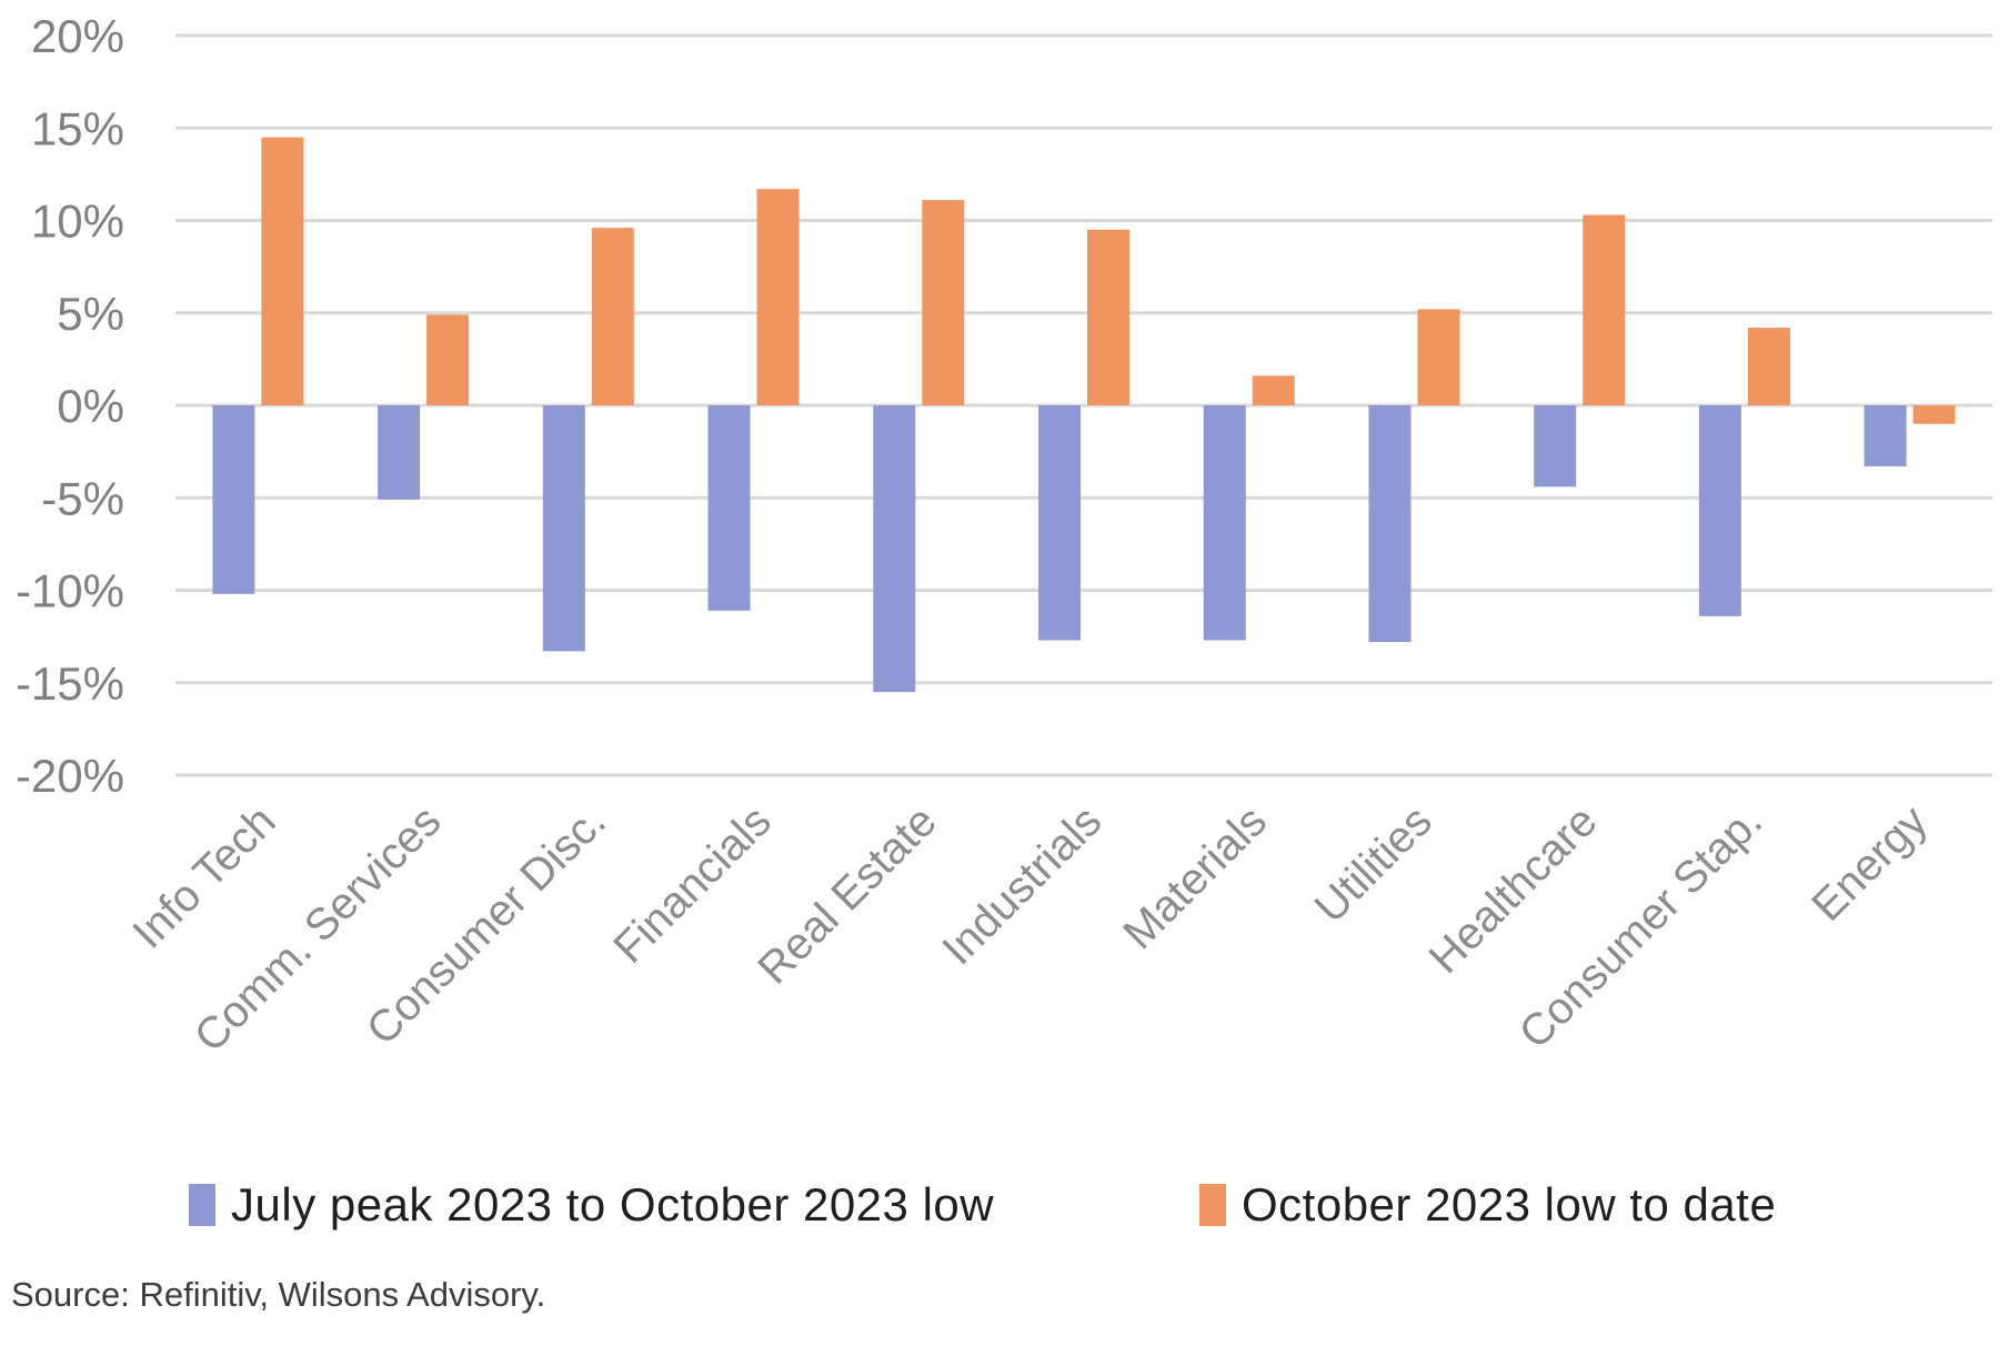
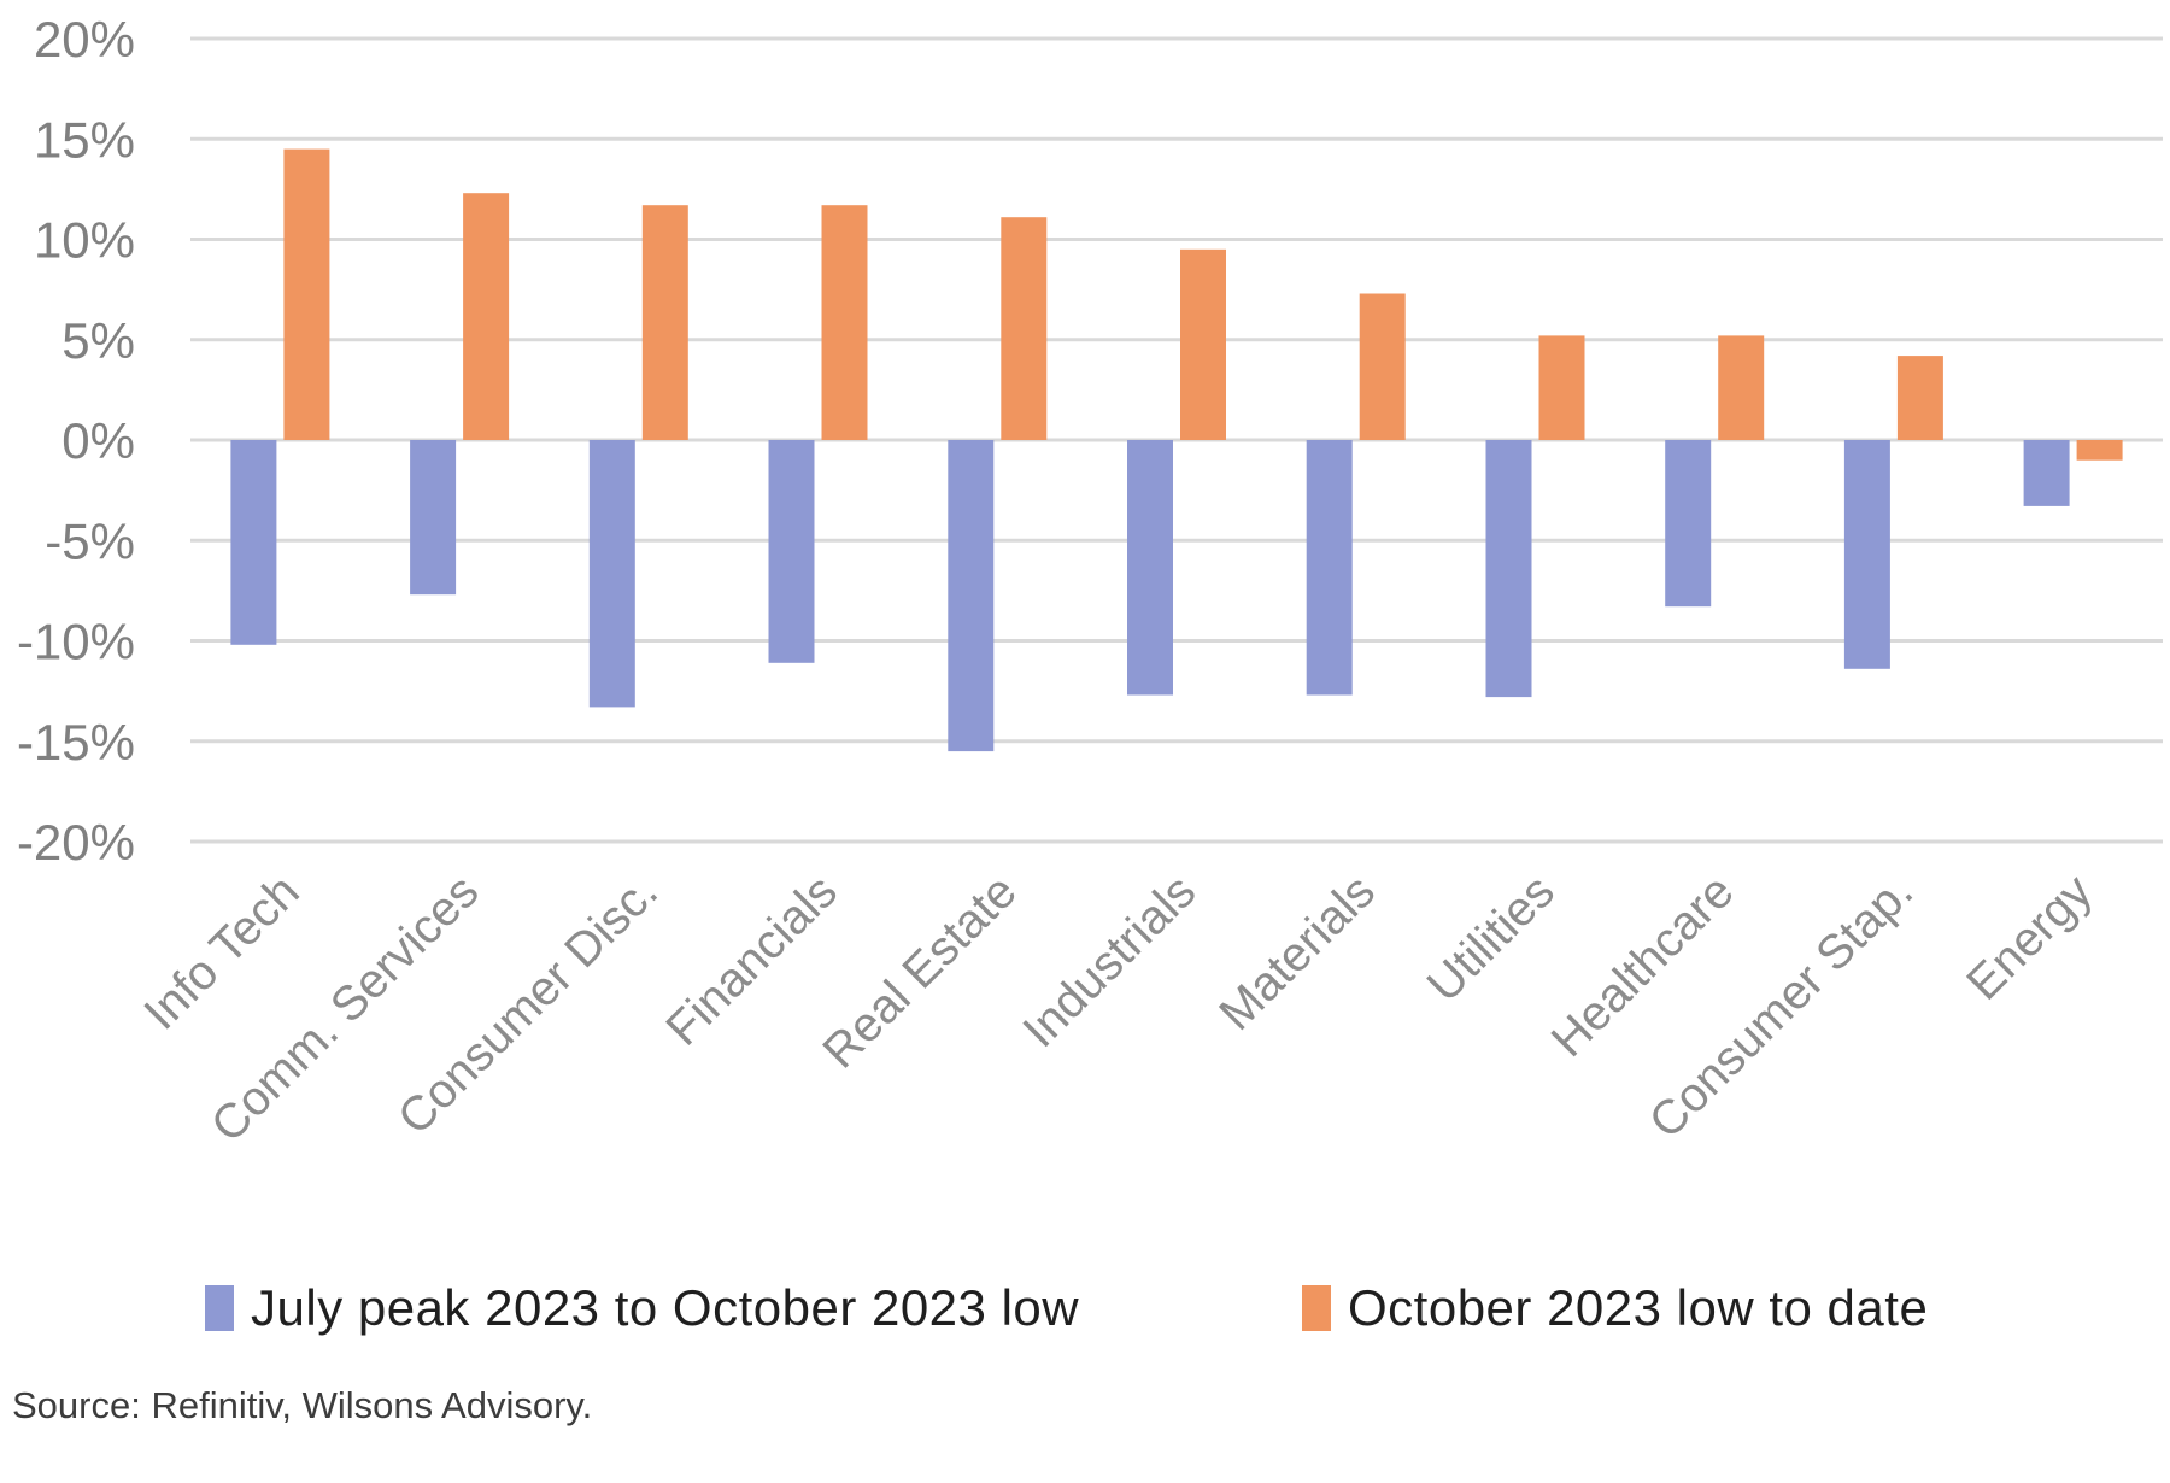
July peak 2023 to October 2023 low/Comm. Services: -5.1% -> -7.7%
October 2023 low to date/Comm. Services: 4.9% -> 12.3%
October 2023 low to date/Consumer Disc.: 9.6% -> 11.7%
October 2023 low to date/Materials: 1.6% -> 7.3%
July peak 2023 to October 2023 low/Healthcare: -4.4% -> -8.3%
October 2023 low to date/Healthcare: 10.3% -> 5.2%
